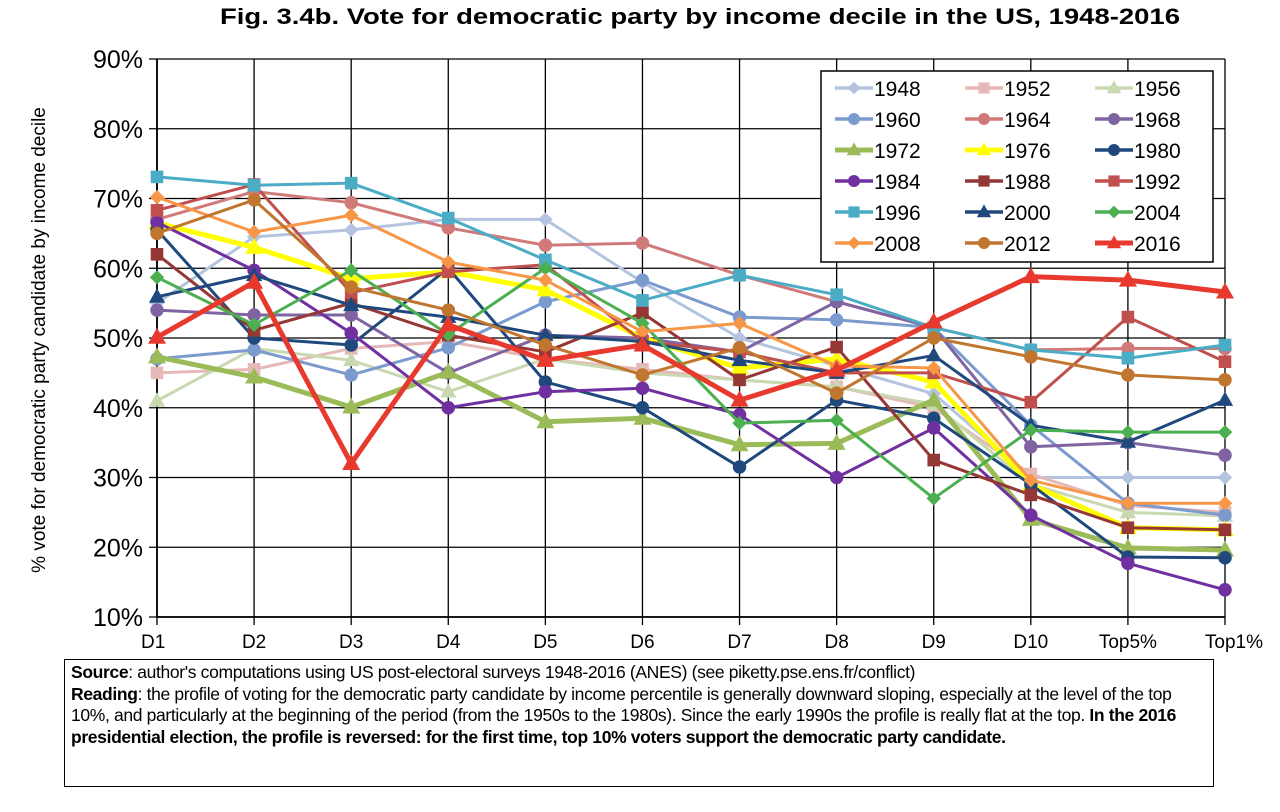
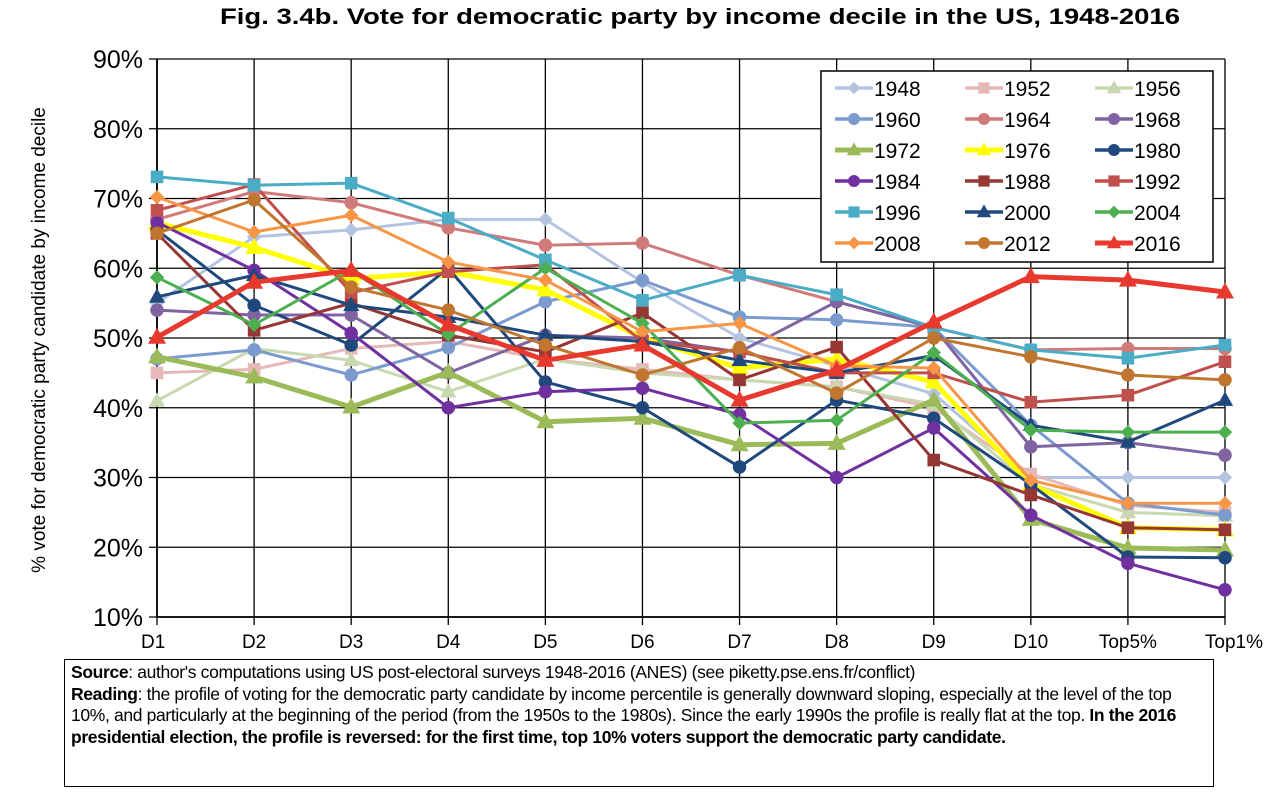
1988/D1: 62% -> 65%
1980/D2: 50% -> 55%
2016/D3: 32% -> 60%
2004/D9: 27% -> 48%
1992/Top5%: 53% -> 42%
